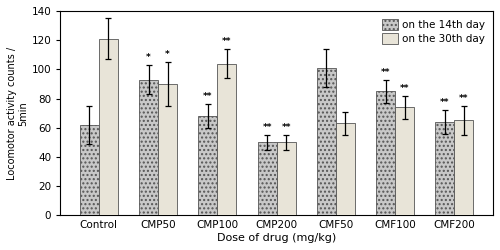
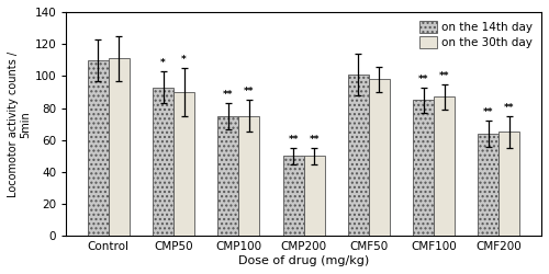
on the 14th day/Control: 62 -> 110
on the 30th day/Control: 121 -> 111
on the 14th day/CMP100: 68 -> 75
on the 30th day/CMP100: 104 -> 75
on the 30th day/CMF50: 63 -> 98
on the 30th day/CMF100: 74 -> 87
